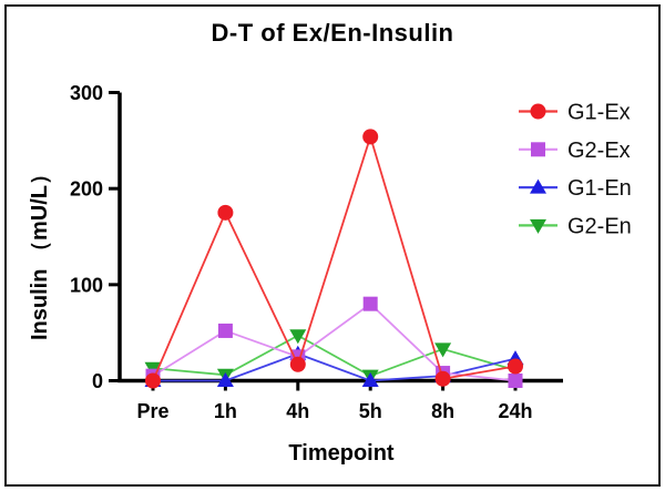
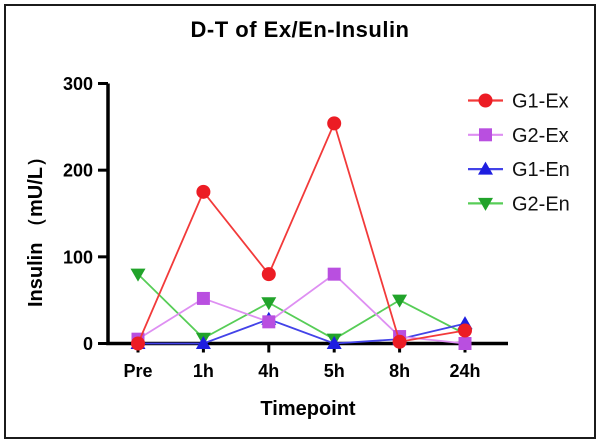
G2-En/Pre: 10 -> 80
G1-Ex/4h: 20 -> 80
G2-En/8h: 30 -> 50
